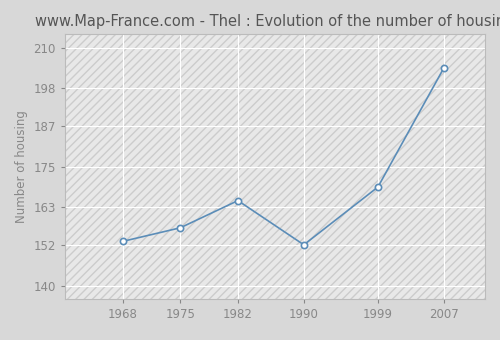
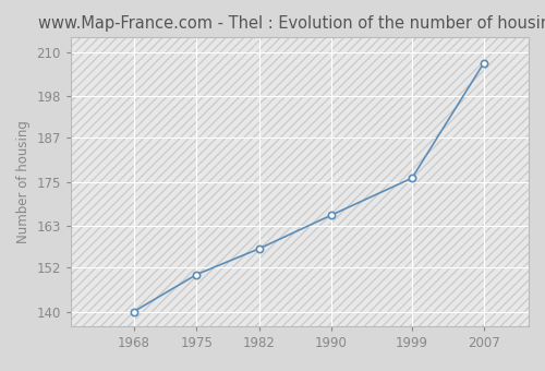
1968: 153 -> 140
1975: 157 -> 150
1982: 165 -> 157
1990: 152 -> 166
1999: 169 -> 176
2007: 204 -> 207
